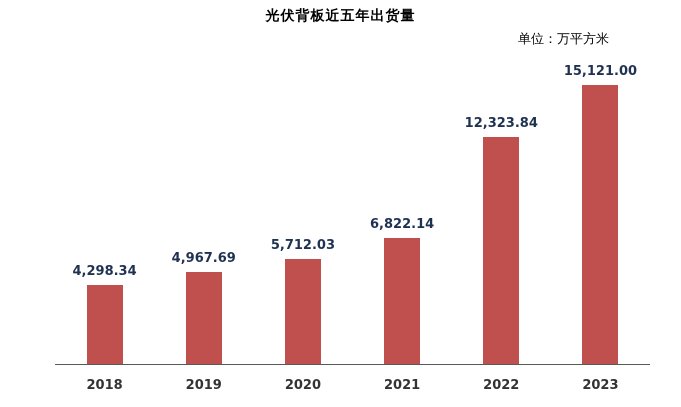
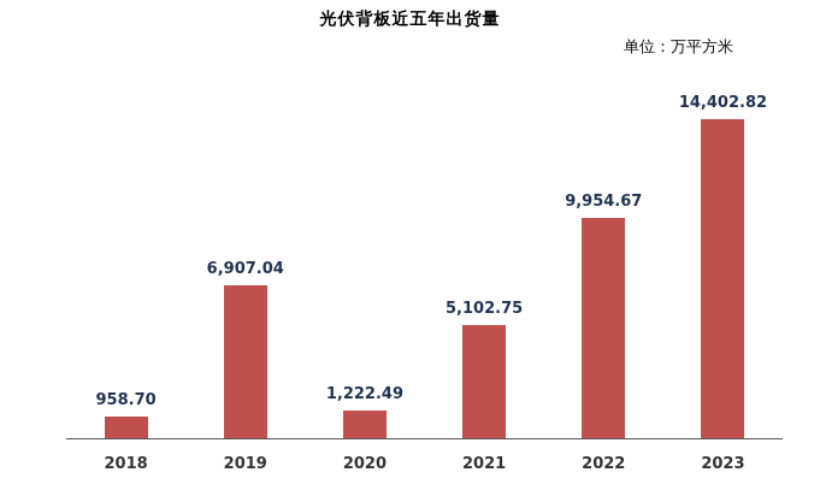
2018: 4,298.34 -> 958.70
2019: 4,967.69 -> 6,907.04
2020: 5,712.03 -> 1,222.49
2021: 6,822.14 -> 5,102.75
2022: 12,323.84 -> 9,954.67
2023: 15,121.00 -> 14,402.82
